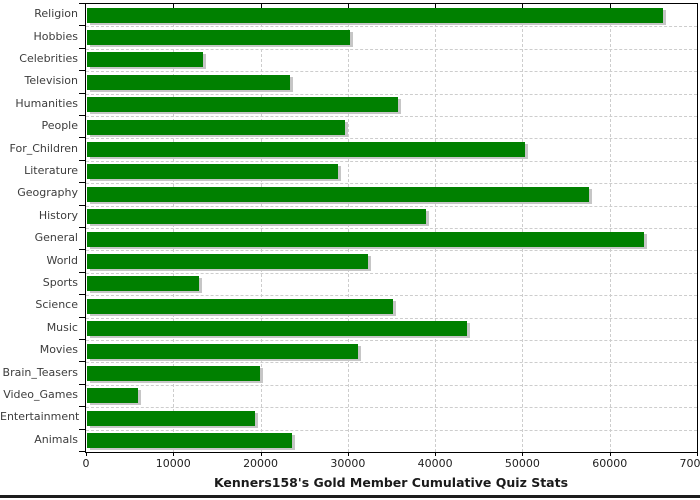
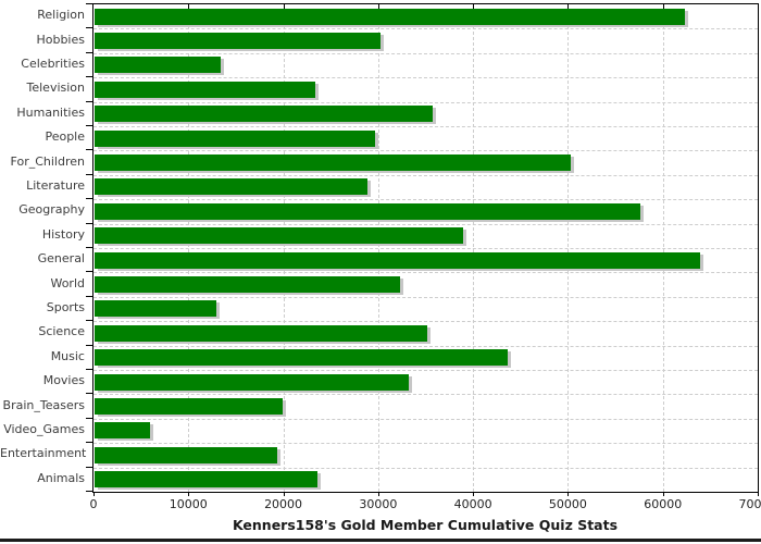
Religion: 66000 -> 62000
Movies: 31000 -> 33000
